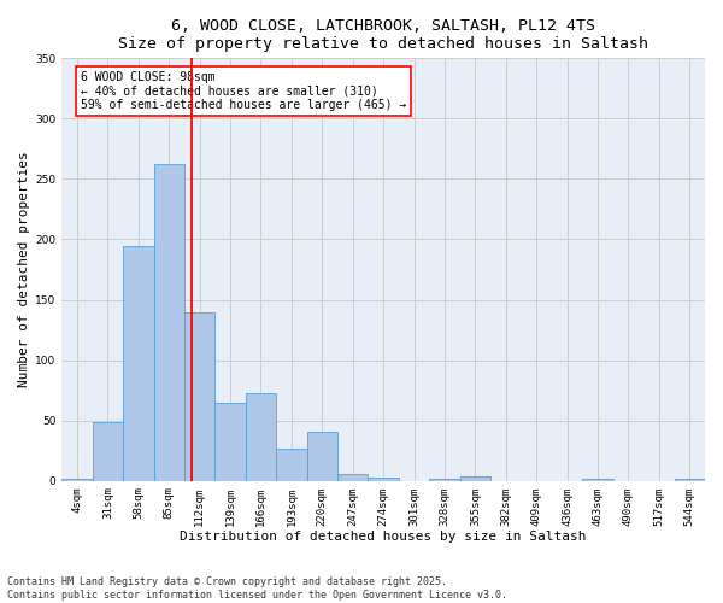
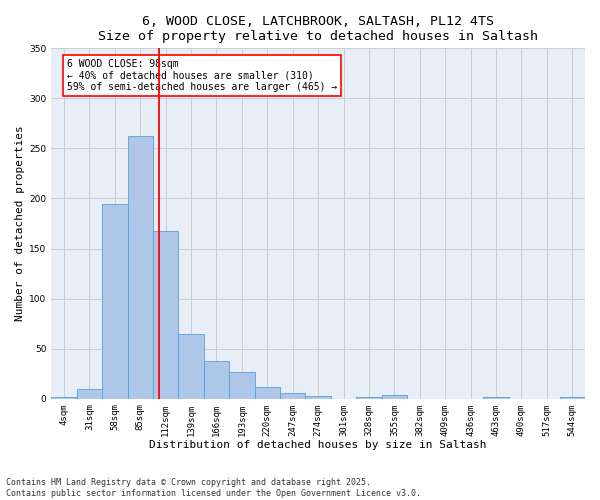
31sqm: 49 -> 10
112sqm: 140 -> 168
166sqm: 73 -> 38
220sqm: 41 -> 12
